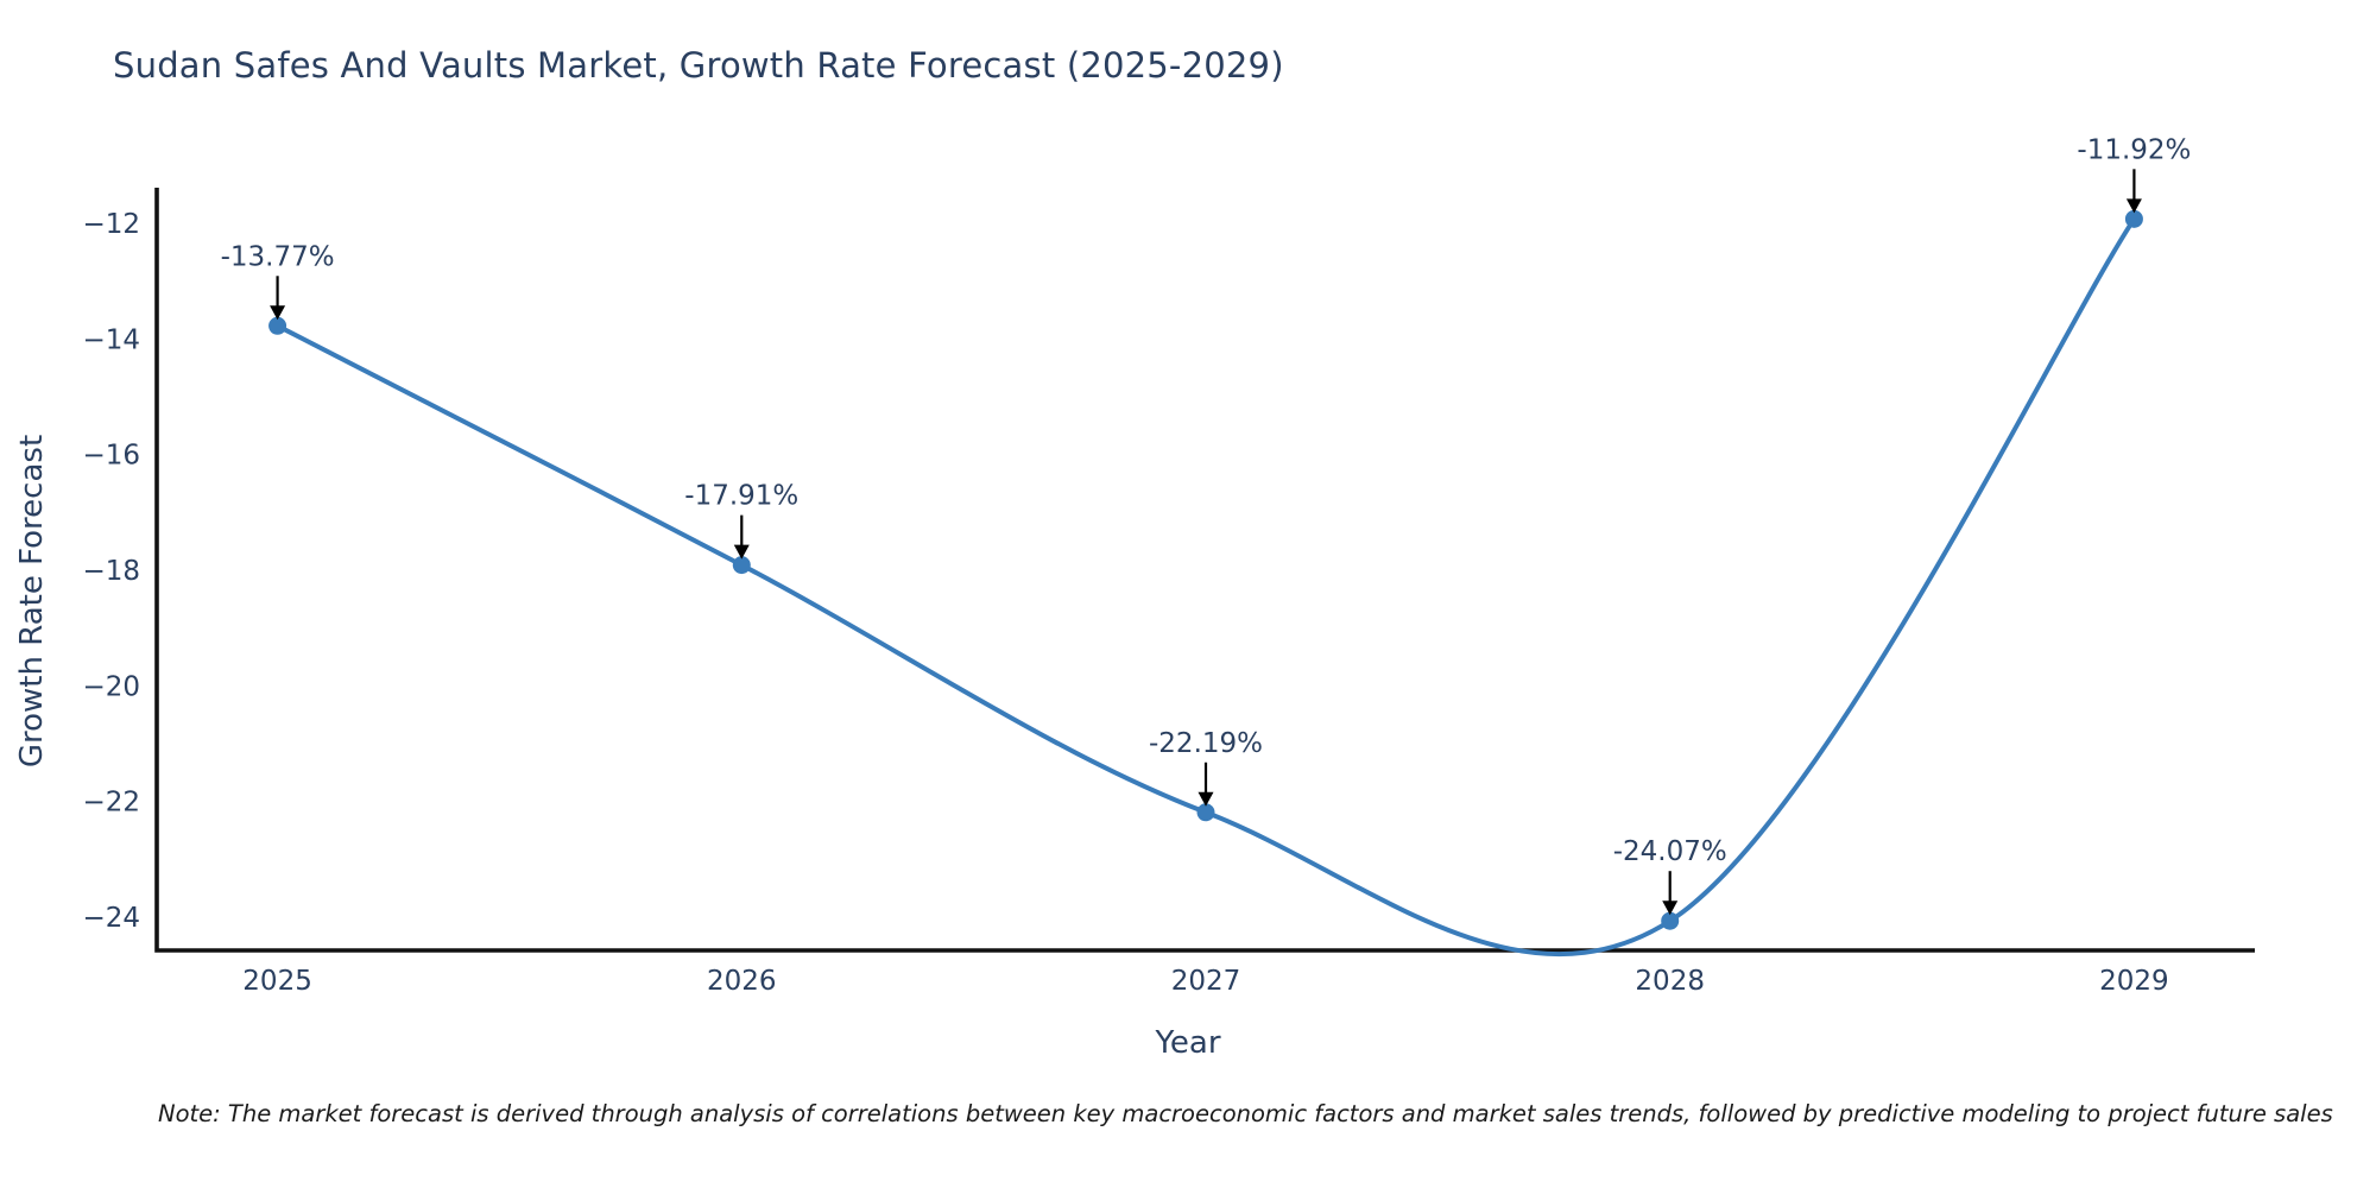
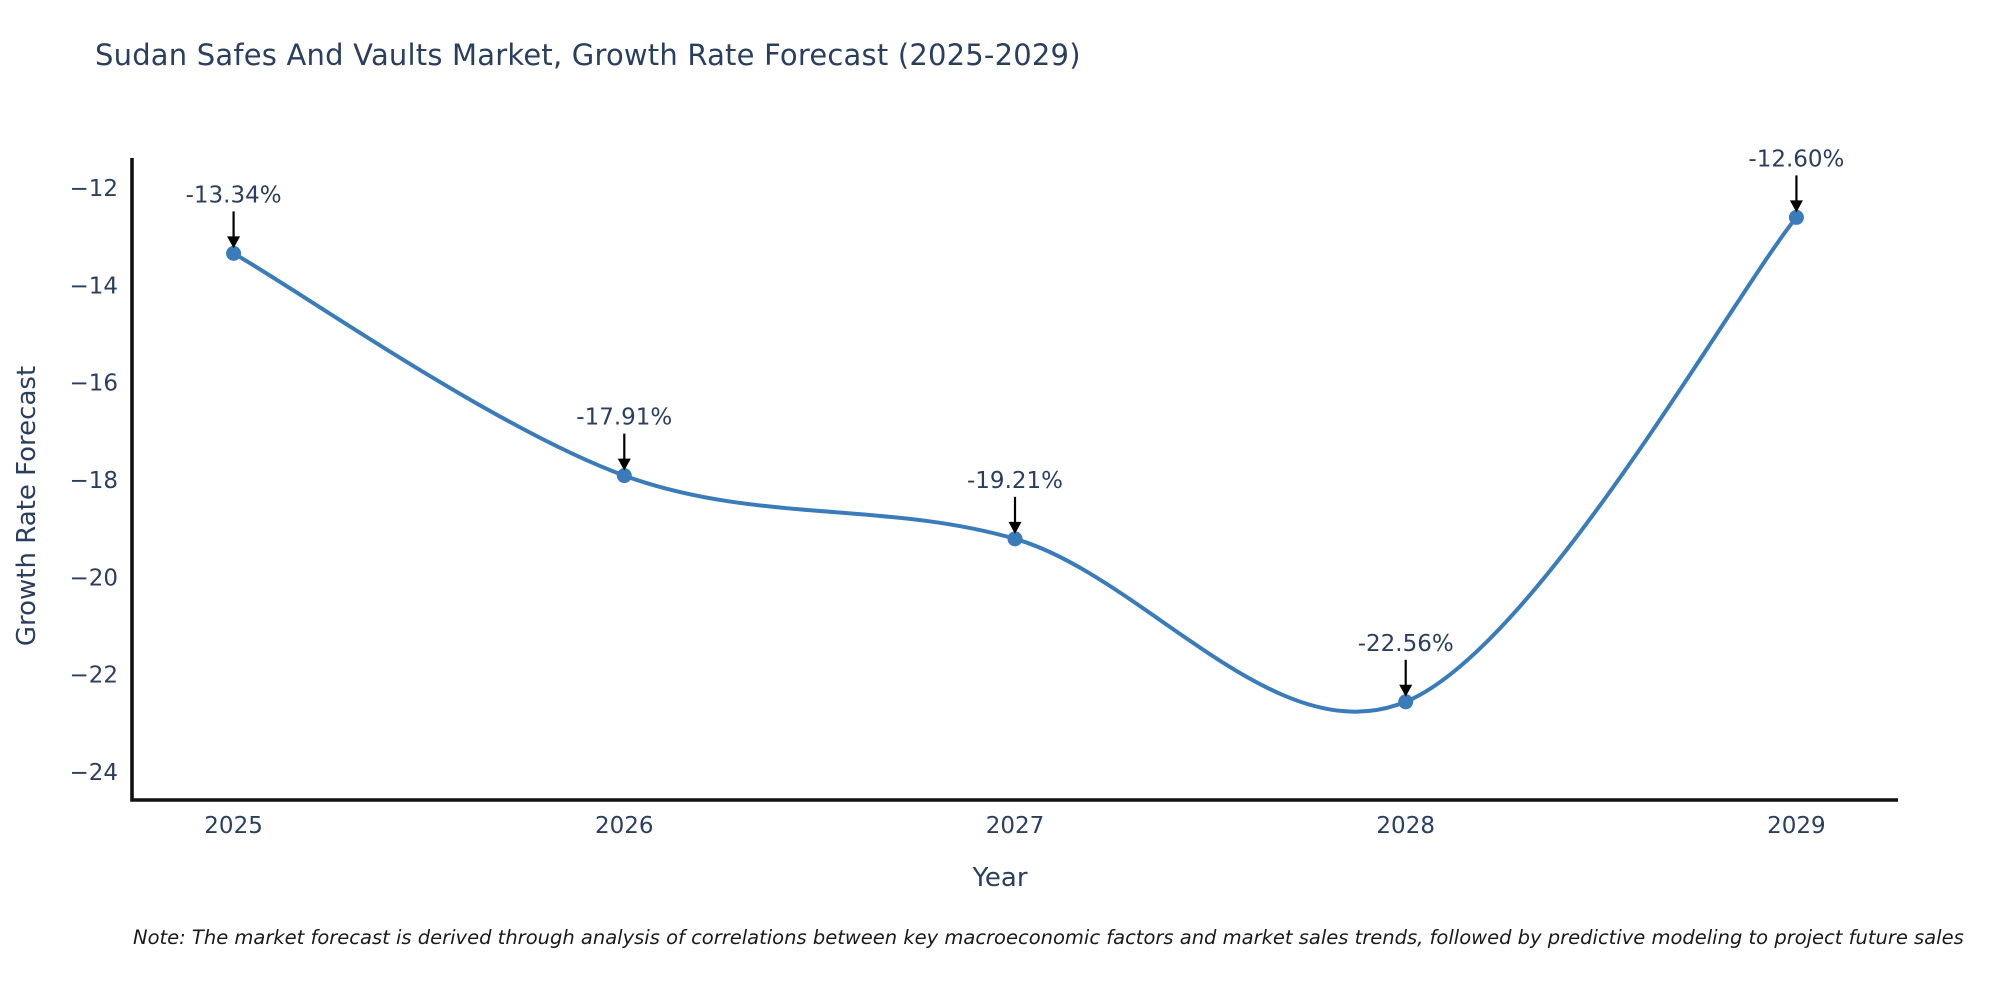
2025: -13.77% -> -13.34%
2027: -22.19% -> -19.21%
2028: -24.07% -> -22.56%
2029: -11.92% -> -12.60%
